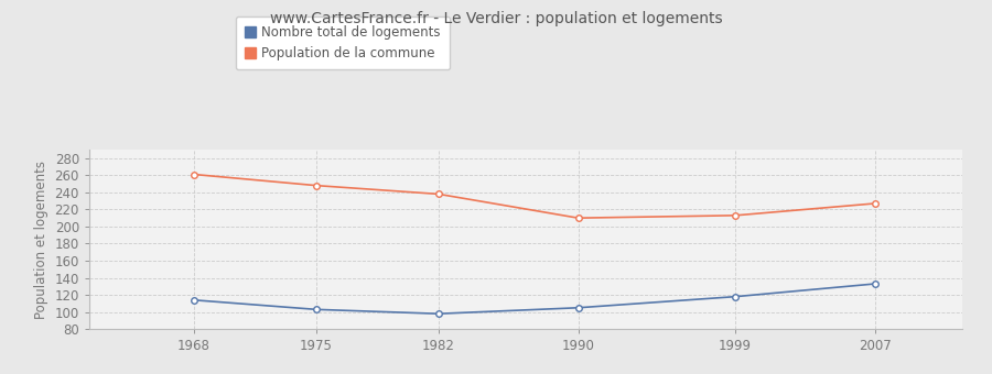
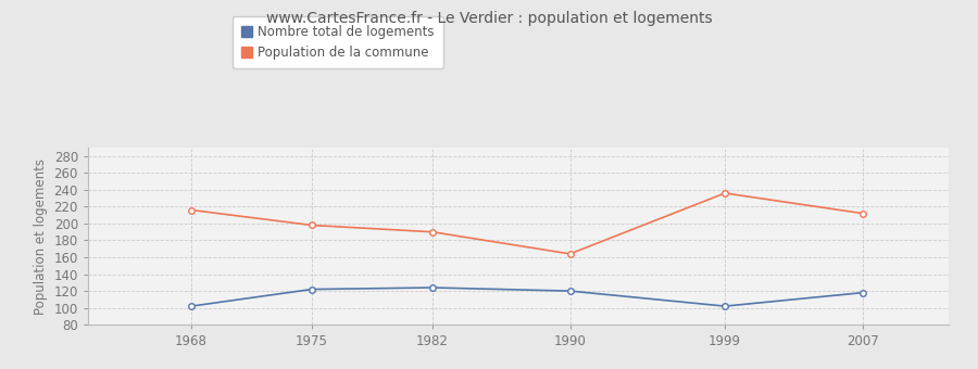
Nombre total de logements/1968: 114 -> 102
Population de la commune/1968: 261 -> 216
Nombre total de logements/1975: 103 -> 122
Population de la commune/1975: 248 -> 198
Nombre total de logements/1982: 98 -> 124
Population de la commune/1982: 238 -> 190
Nombre total de logements/1990: 105 -> 120
Population de la commune/1990: 210 -> 164
Nombre total de logements/1999: 118 -> 102
Population de la commune/1999: 213 -> 236
Nombre total de logements/2007: 133 -> 118
Population de la commune/2007: 227 -> 212
